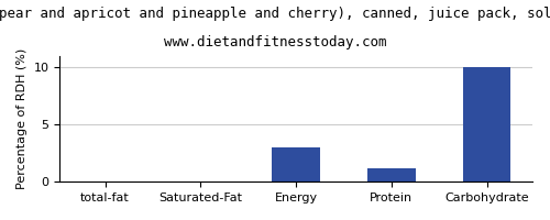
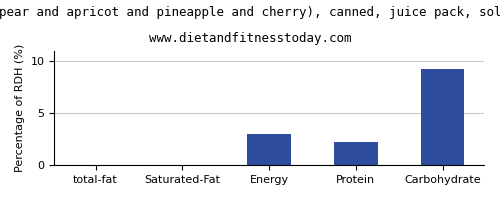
Protein: 1.2 -> 2.2
Carbohydrate: 10.0 -> 9.3
